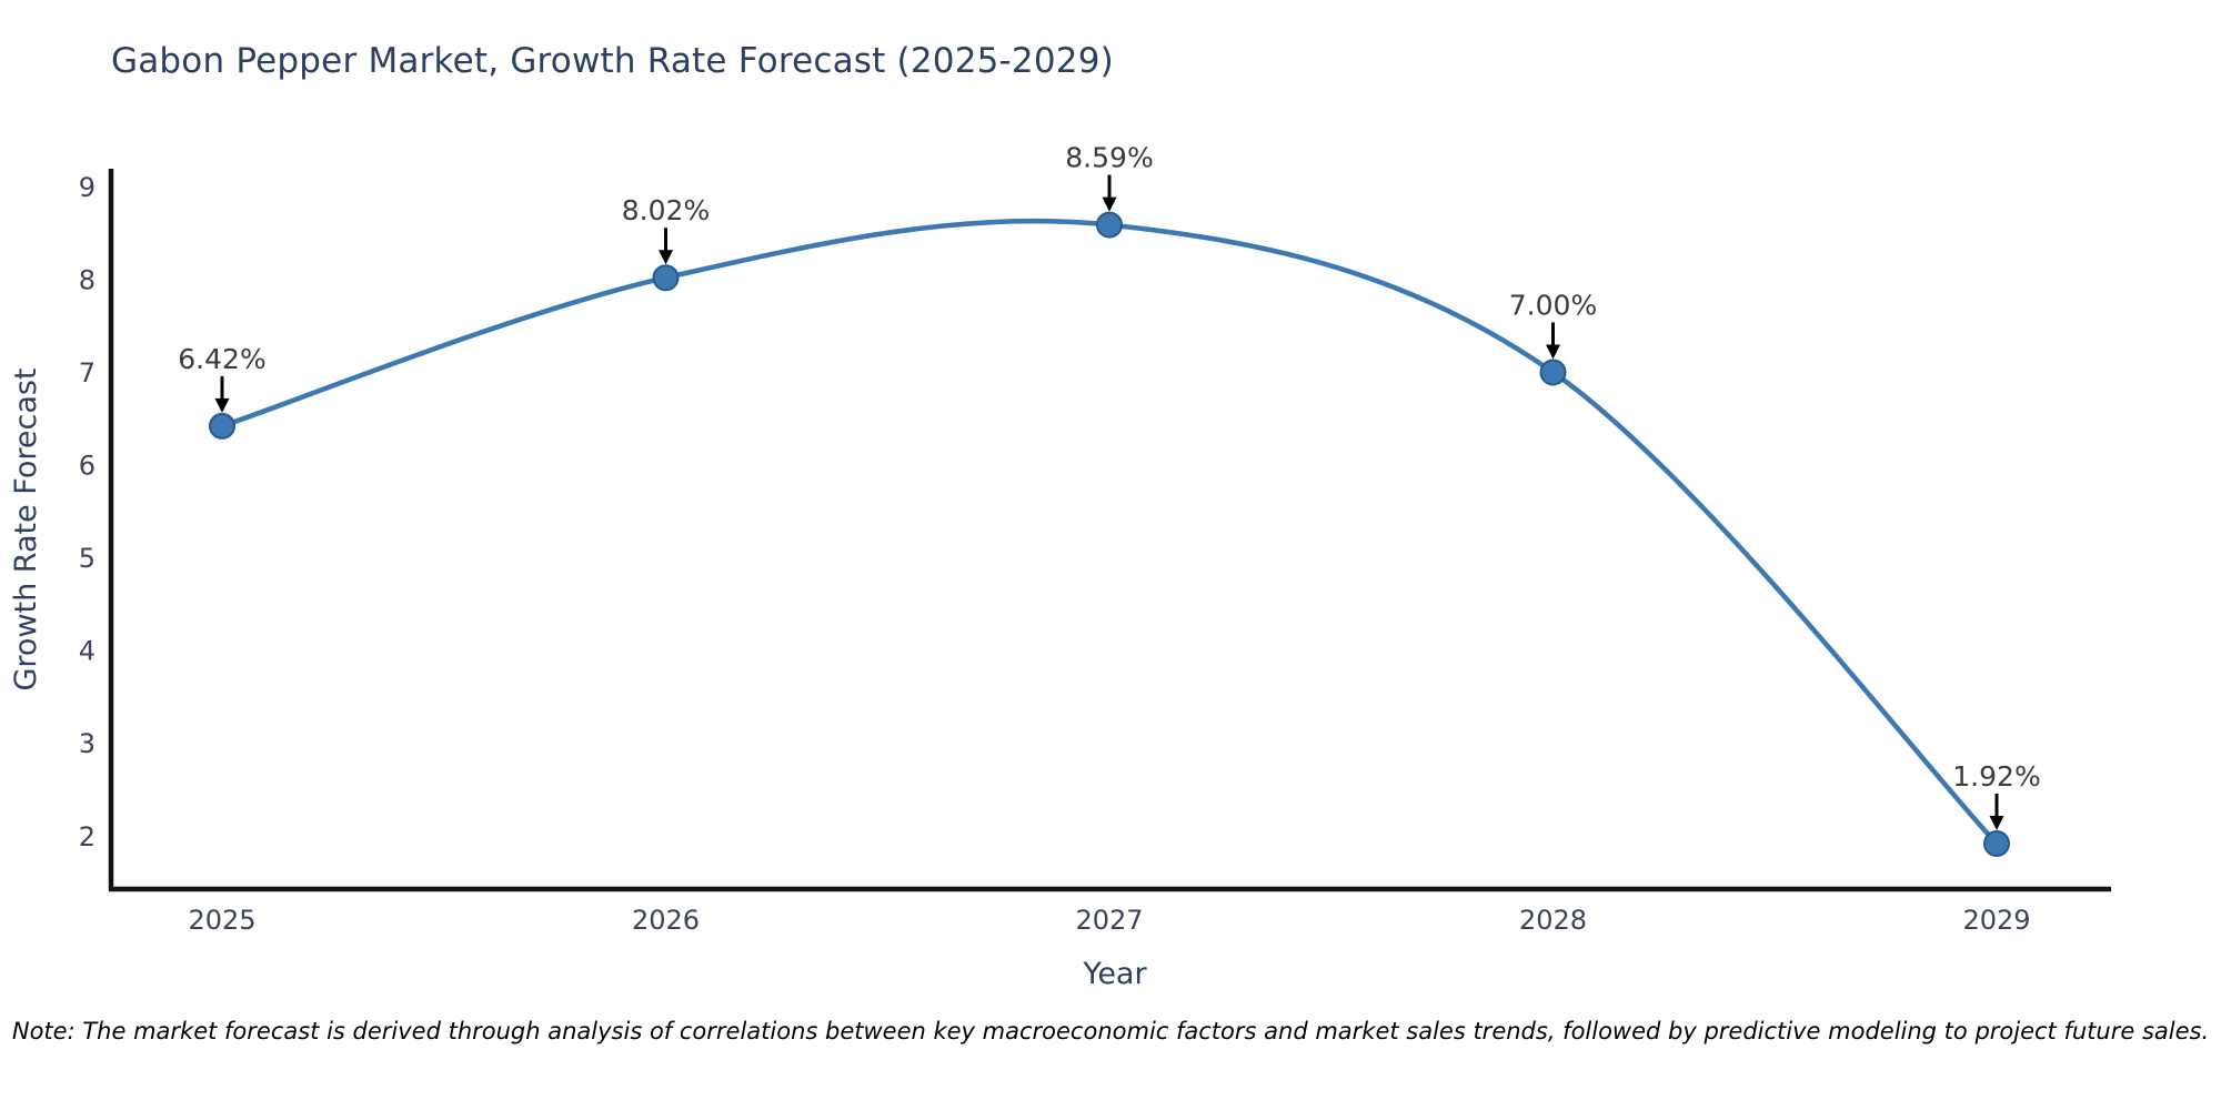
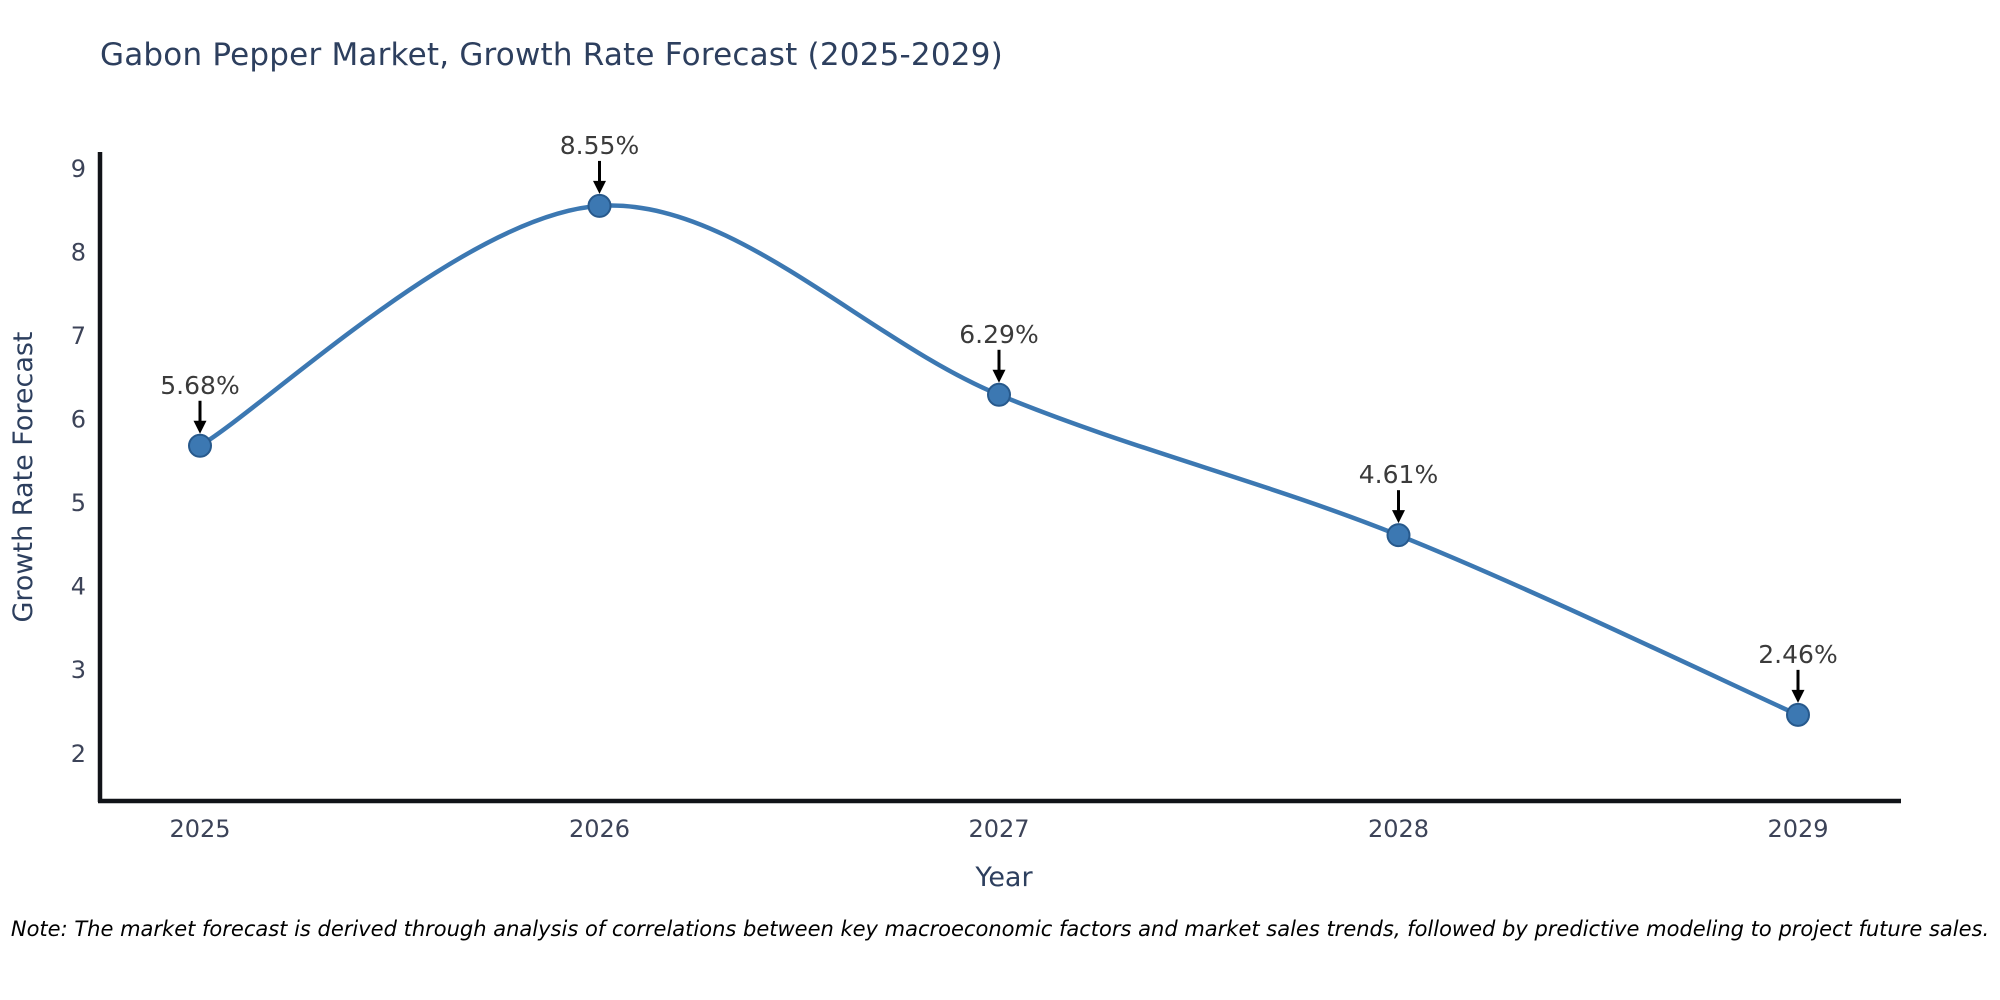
2025: 6.42% -> 5.68%
2026: 8.02% -> 8.55%
2027: 8.59% -> 6.29%
2028: 7.00% -> 4.61%
2029: 1.92% -> 2.46%
